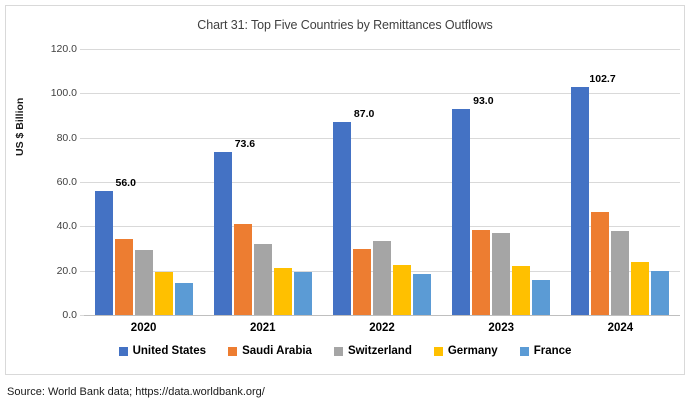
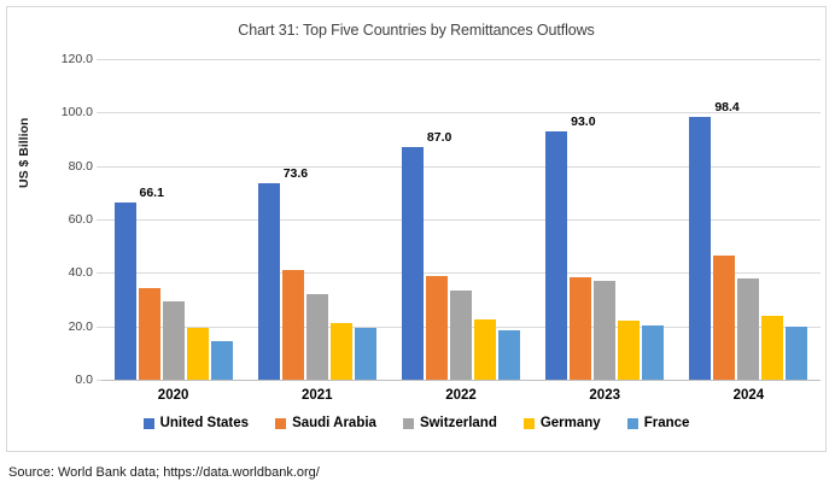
United States/2020: 56.0 -> 66.1
Saudi Arabia/2022: 30 -> 39
France/2023: 16 -> 20
United States/2024: 102.7 -> 98.4
